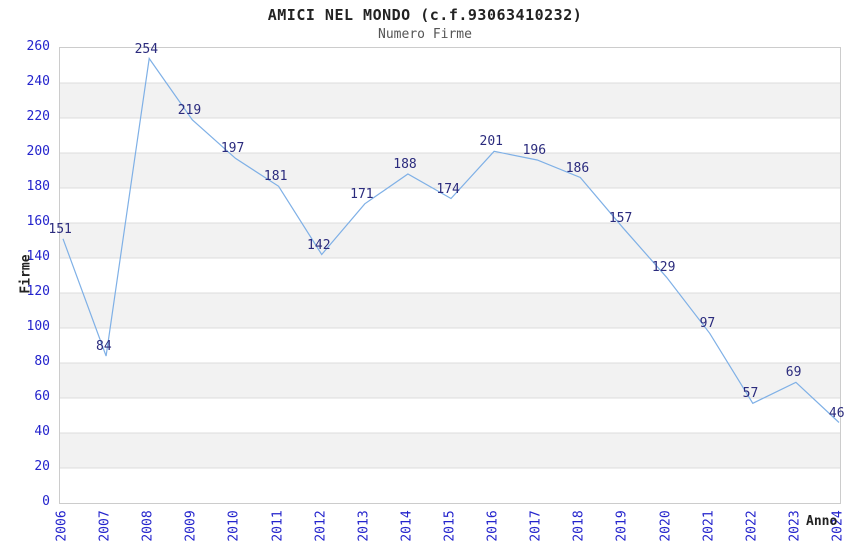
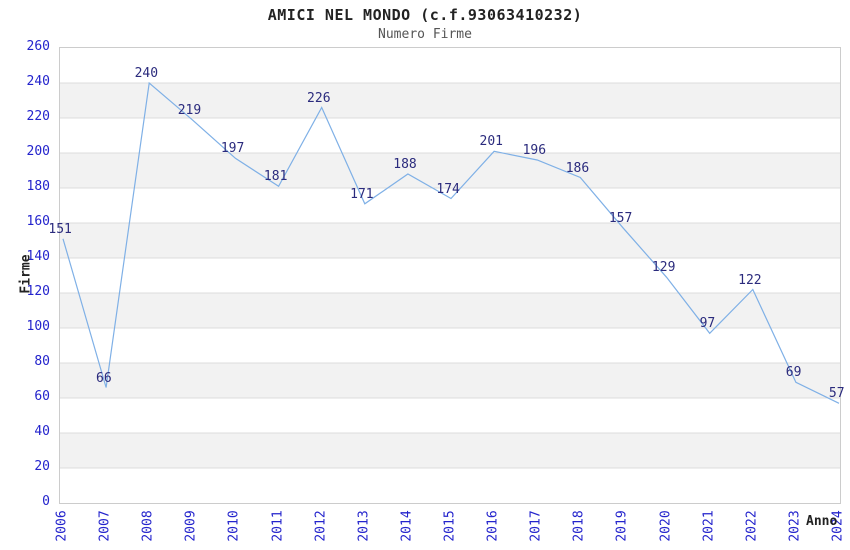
2007: 84 -> 66
2008: 254 -> 240
2012: 142 -> 226
2022: 57 -> 122
2024: 46 -> 57
